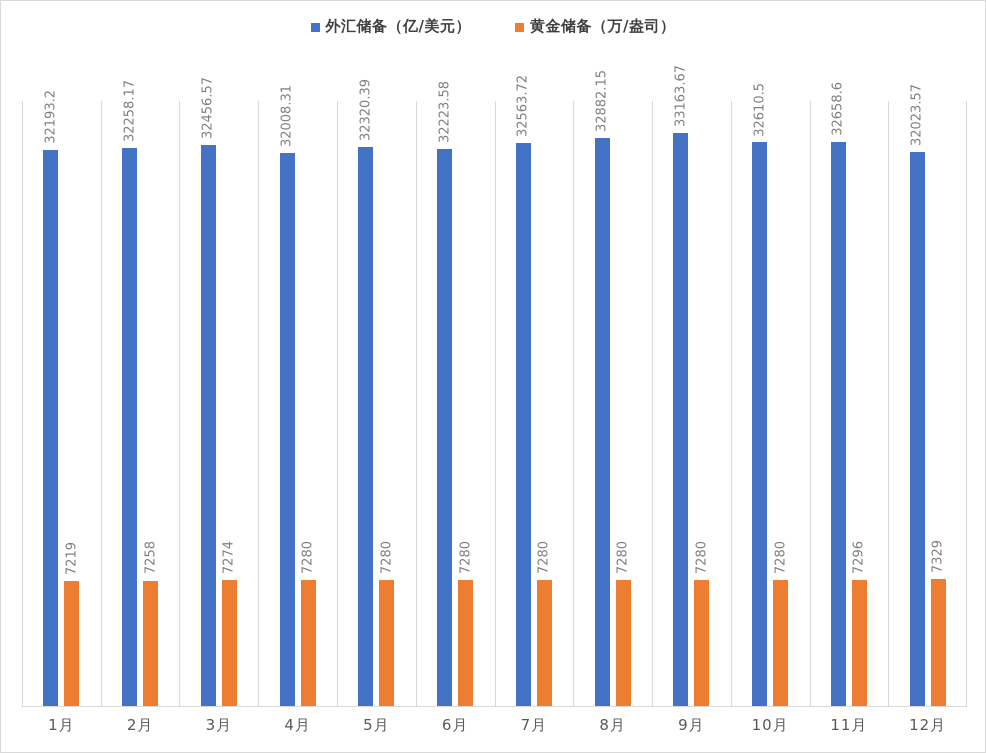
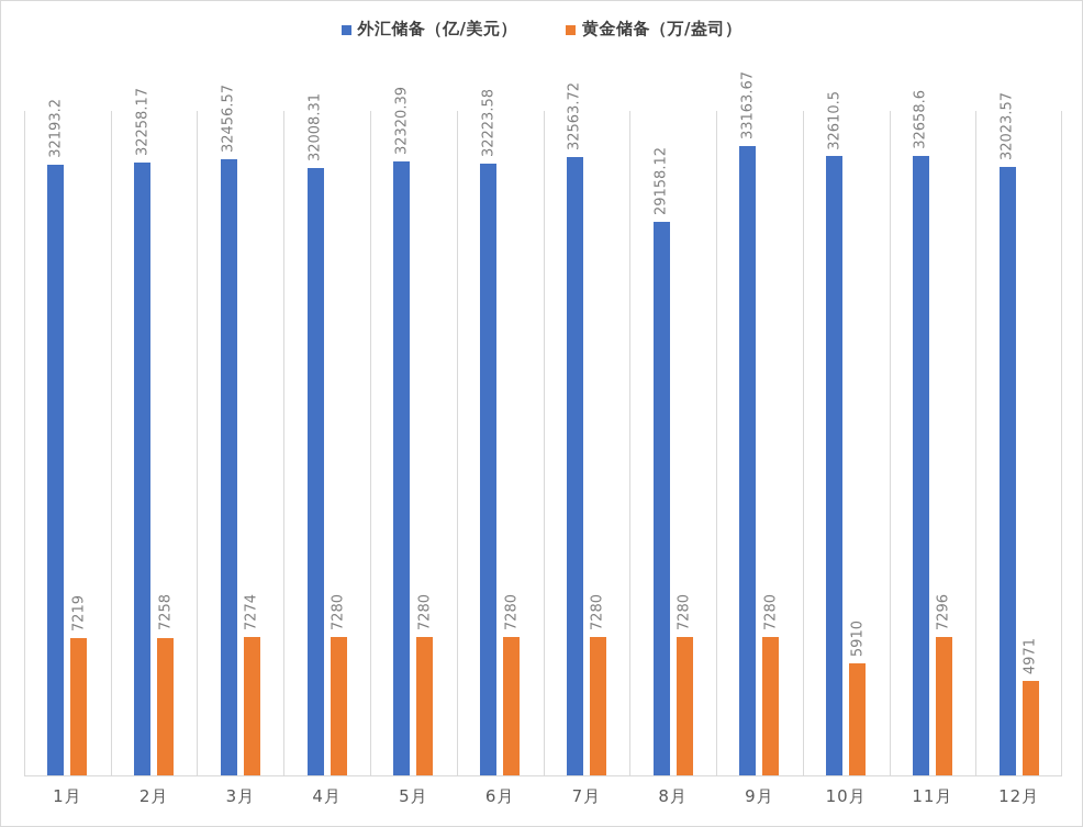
外汇储备（亿/美元）/8月: 32882.15 -> 29158.12
黄金储备（万/盎司）/10月: 7280 -> 5910
黄金储备（万/盎司）/12月: 7329 -> 4971
